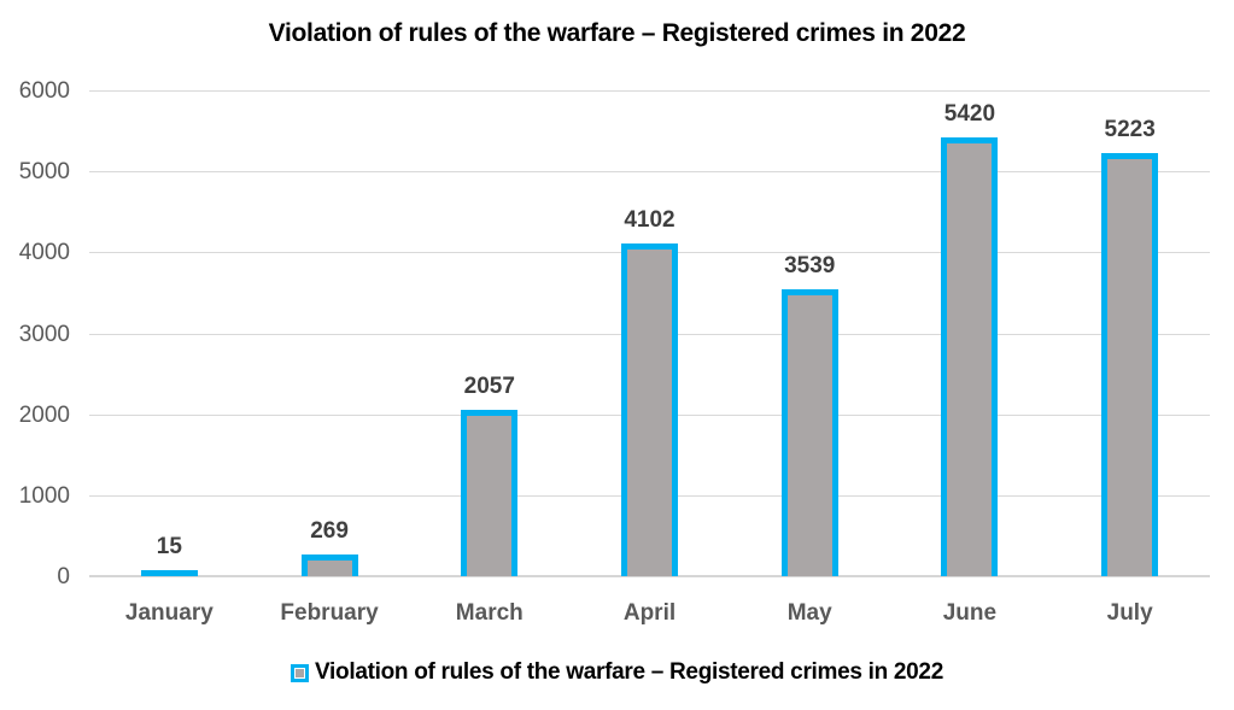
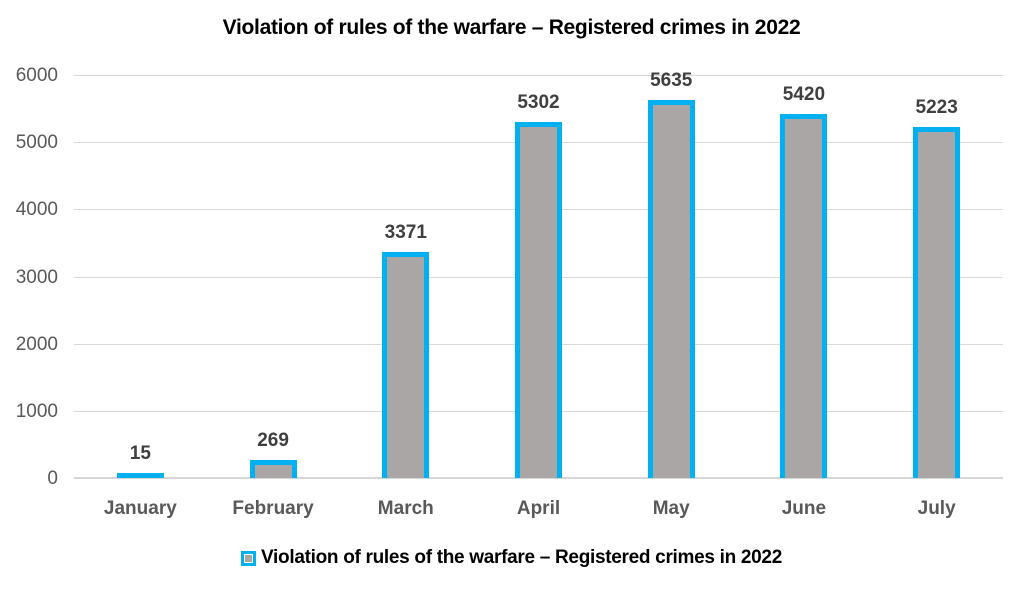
March: 2057 -> 3371
April: 4102 -> 5302
May: 3539 -> 5635
